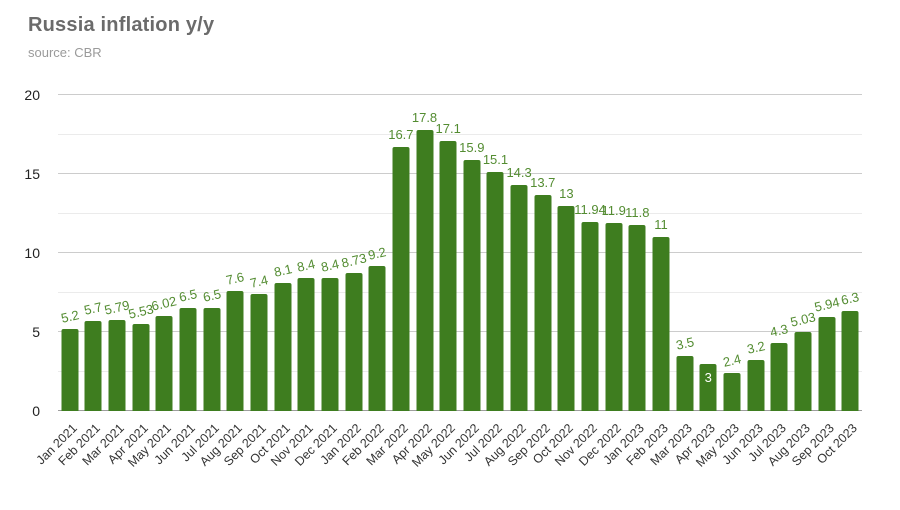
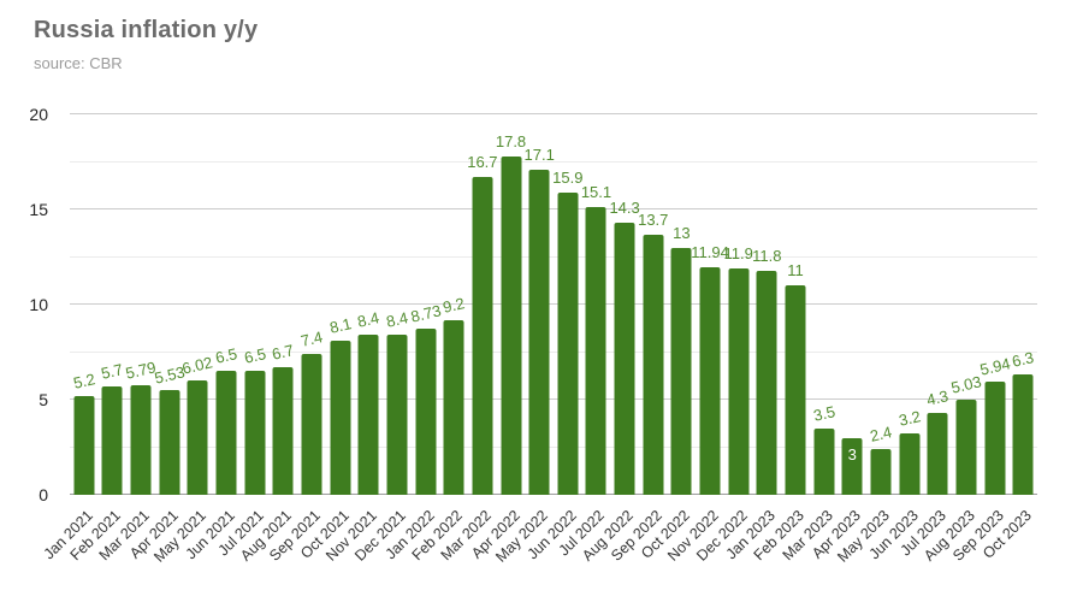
Aug 2021: 7.6 -> 6.7
